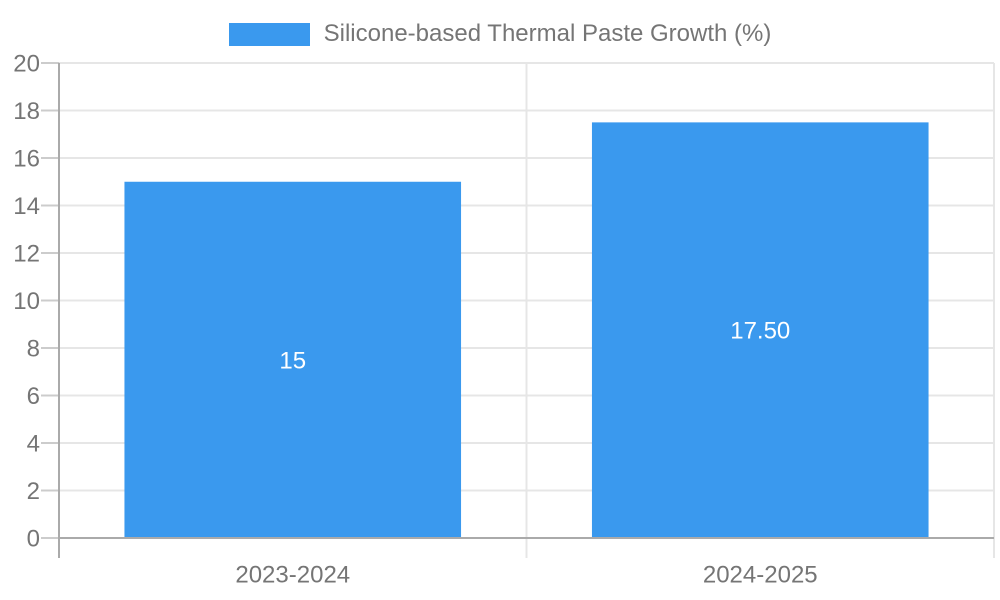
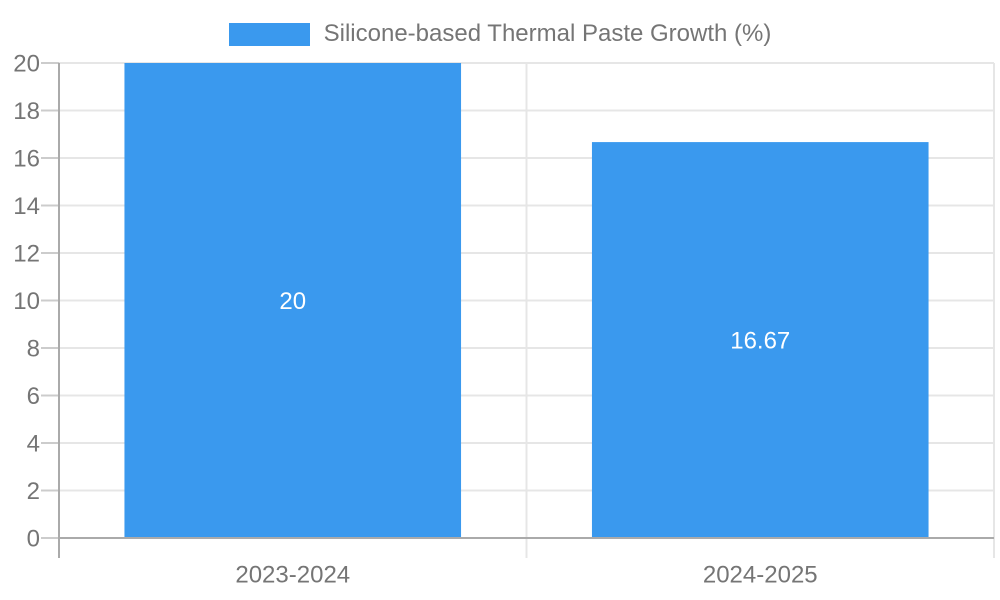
2023-2024: 15 -> 20
2024-2025: 17.50 -> 16.67
